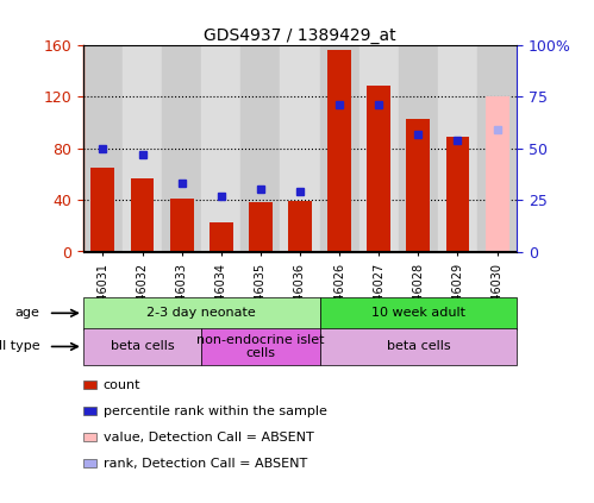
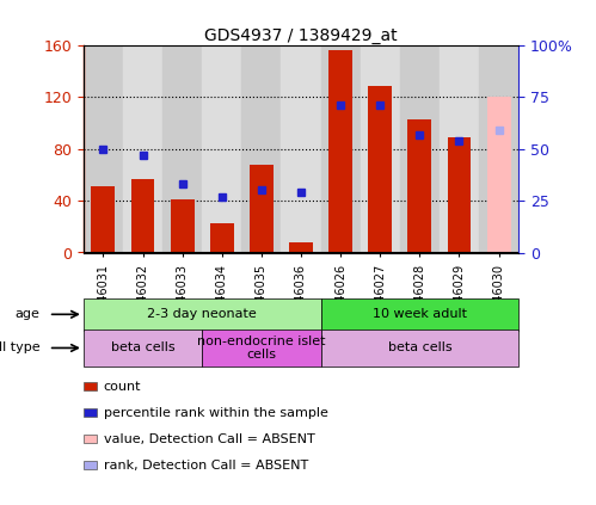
GSM1146031: 65 -> 51
GSM1146035: 38 -> 68
GSM1146036: 39 -> 8
